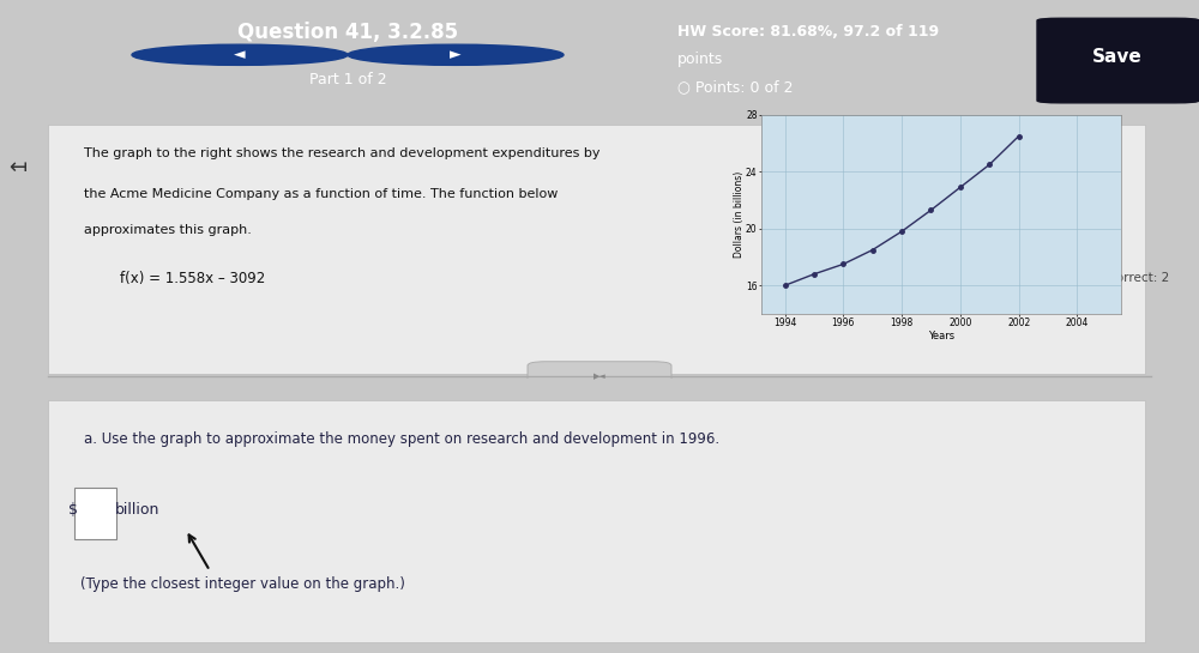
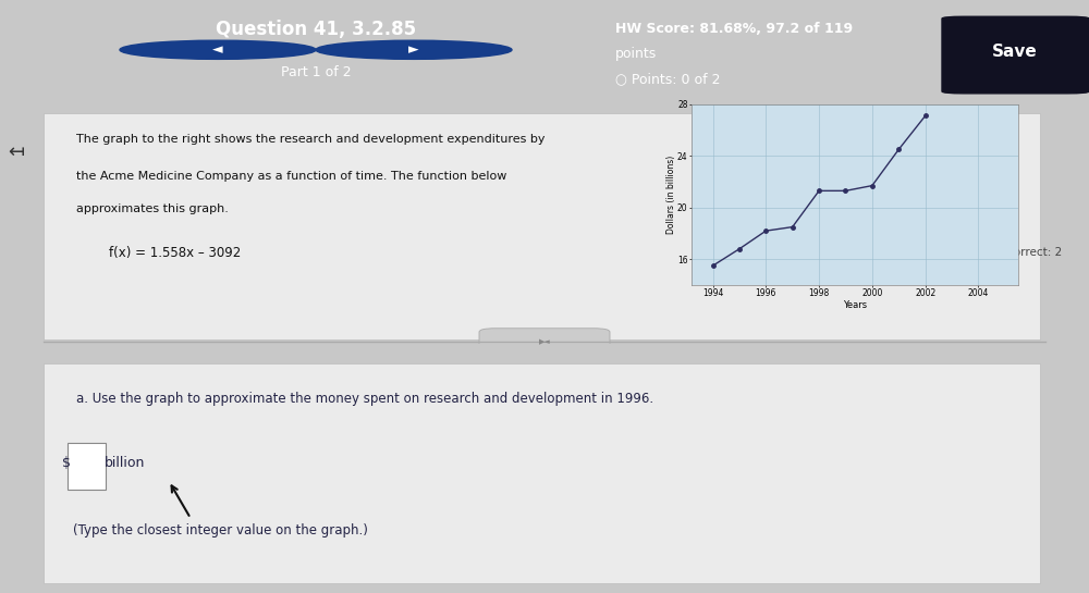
1994: 16.0 -> 15.5
1996: 17.5 -> 18.2
1998: 19.8 -> 21.3
2000: 22.9 -> 21.7
2002: 26.5 -> 27.1
